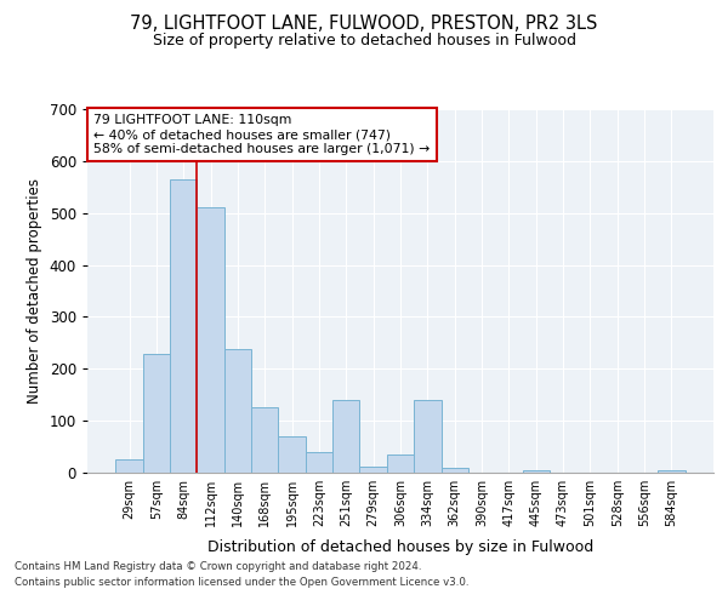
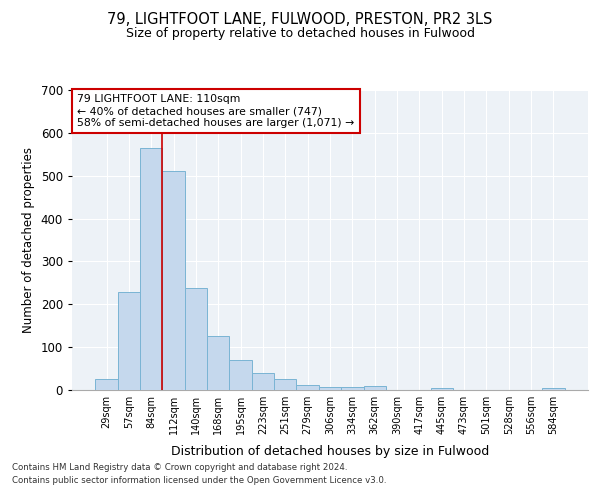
251sqm: 140 -> 25
306sqm: 35 -> 8
334sqm: 140 -> 8
